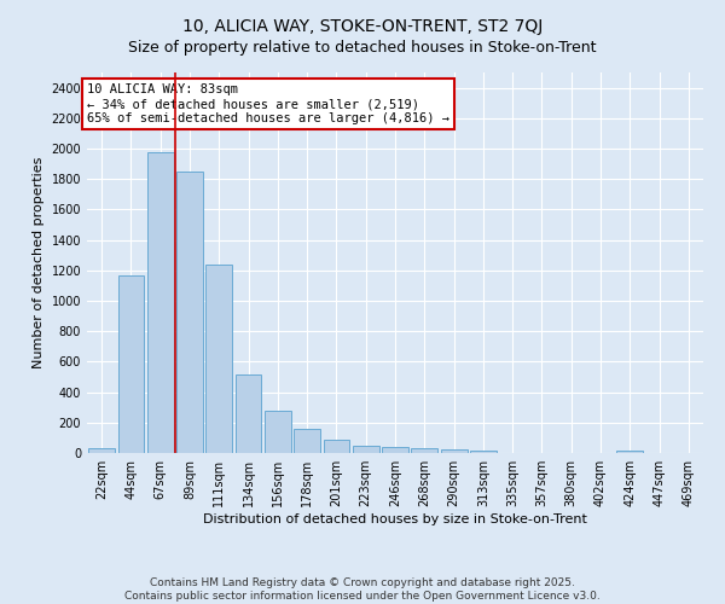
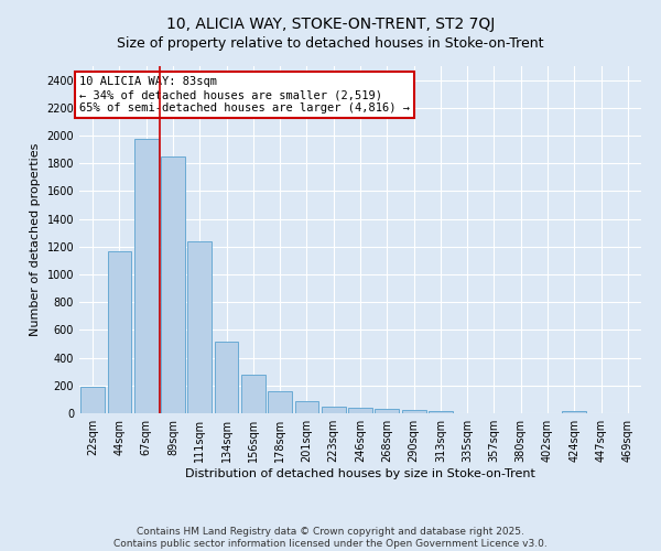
22sqm: 30 -> 190
